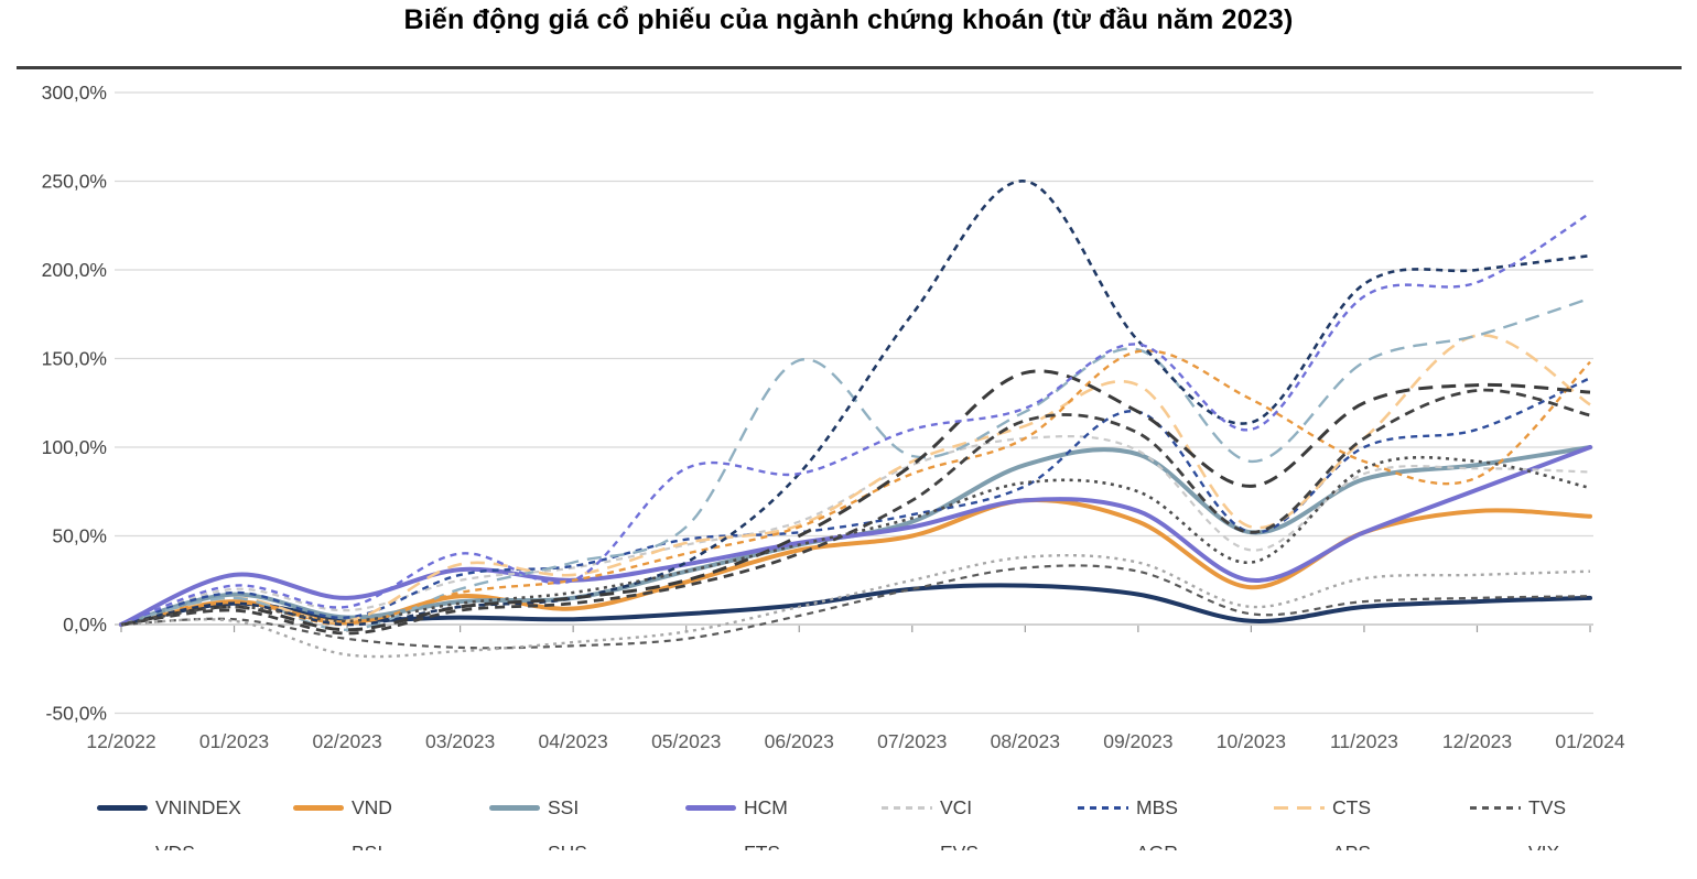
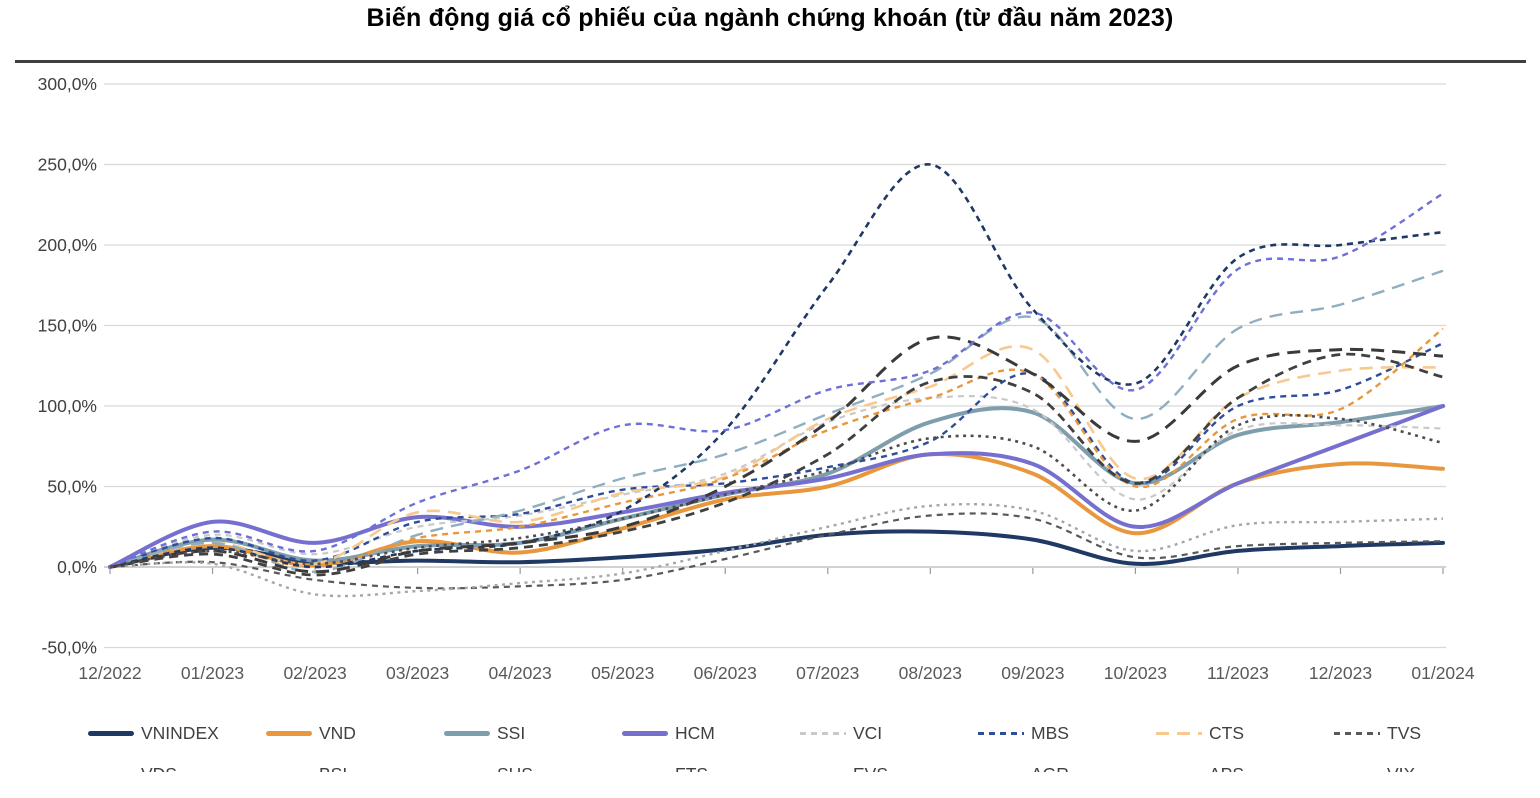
EVS/04/2023: 25% -> 60%
VDS/06/2023: 149% -> 70%
BSI/09/2023: 154% -> 120%
BSI/10/2023: 127% -> 50%
CTS/12/2023: 163% -> 122%
BSI/12/2023: 83% -> 98%
